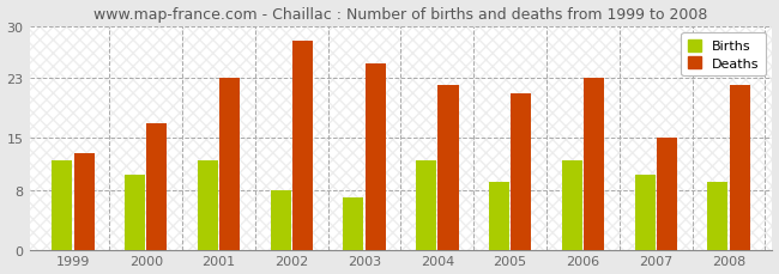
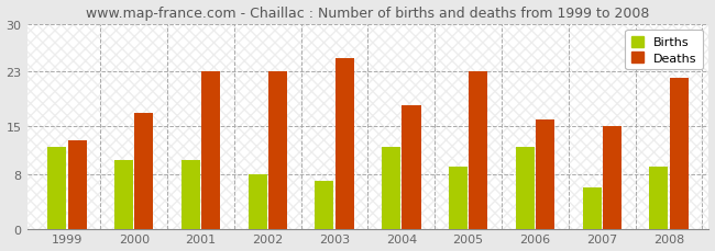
Births/2001: 12 -> 10
Deaths/2002: 28 -> 23
Deaths/2004: 22 -> 18
Deaths/2005: 21 -> 23
Deaths/2006: 23 -> 16
Births/2007: 10 -> 6
